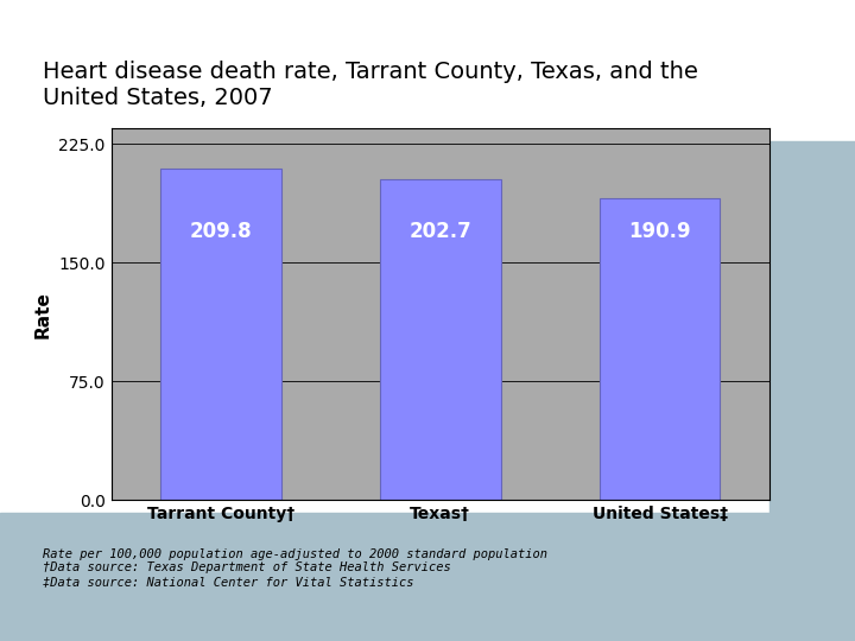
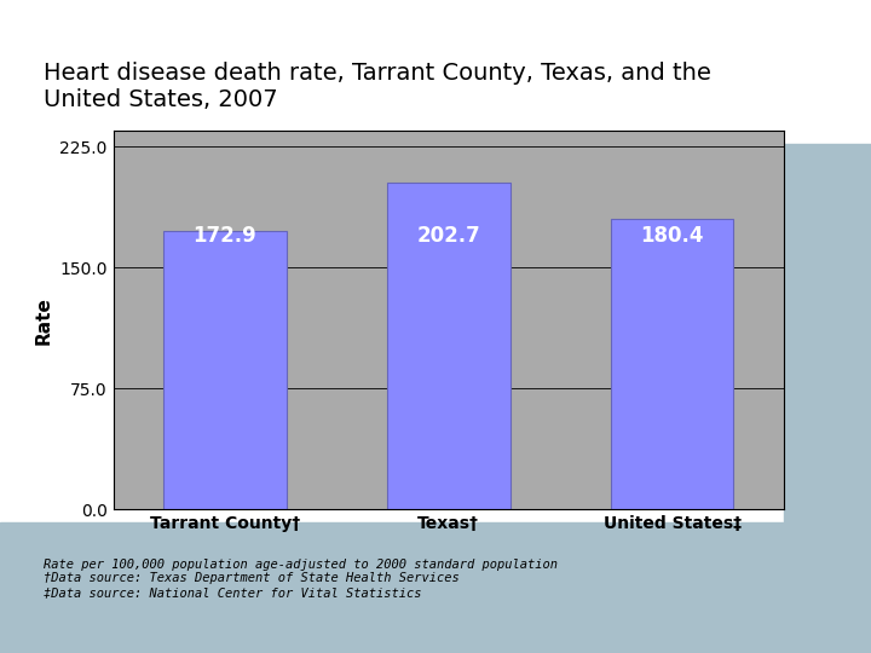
Tarrant County†: 209.8 -> 172.9
United States‡: 190.9 -> 180.4
